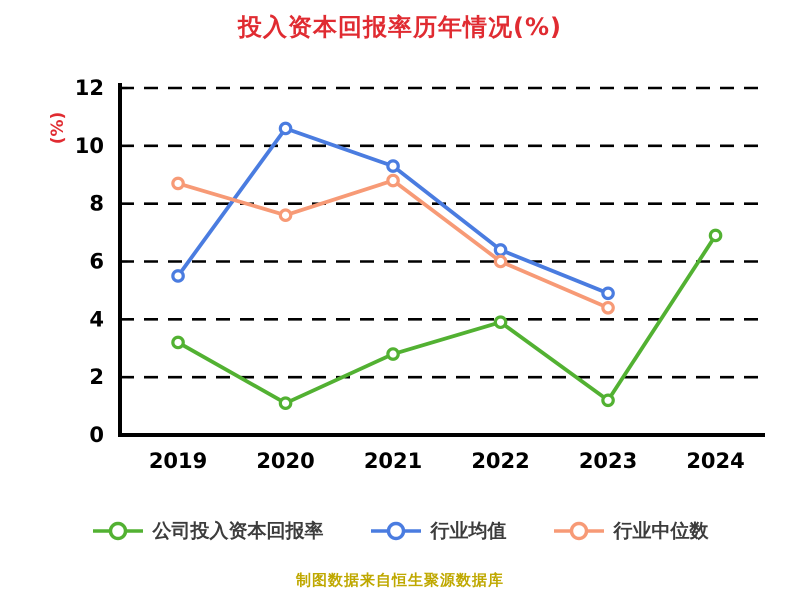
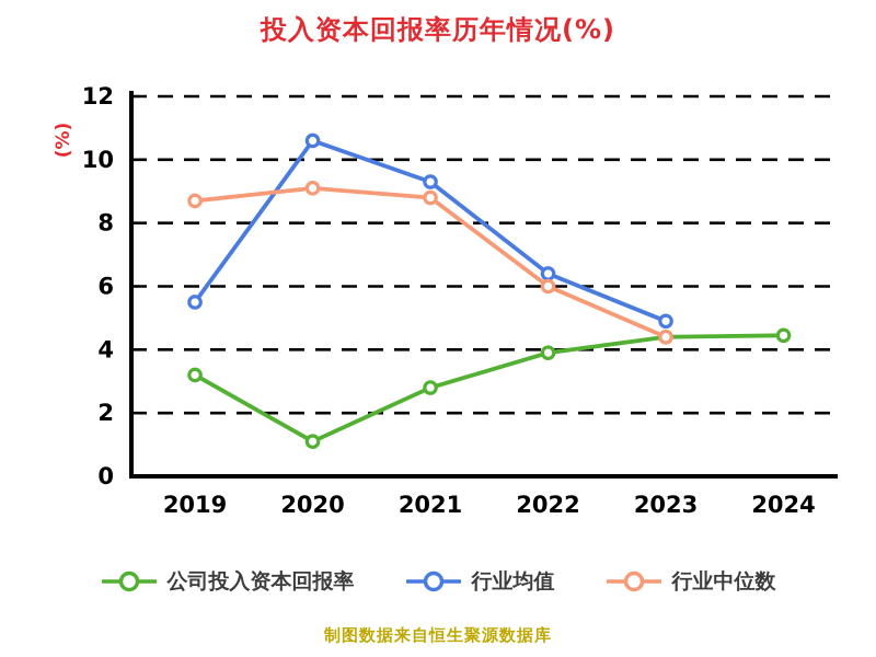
行业中位数/2020: 7.6 -> 9.1
公司投入资本回报率/2023: 1.2 -> 4.4
公司投入资本回报率/2024: 6.9 -> 4.5
